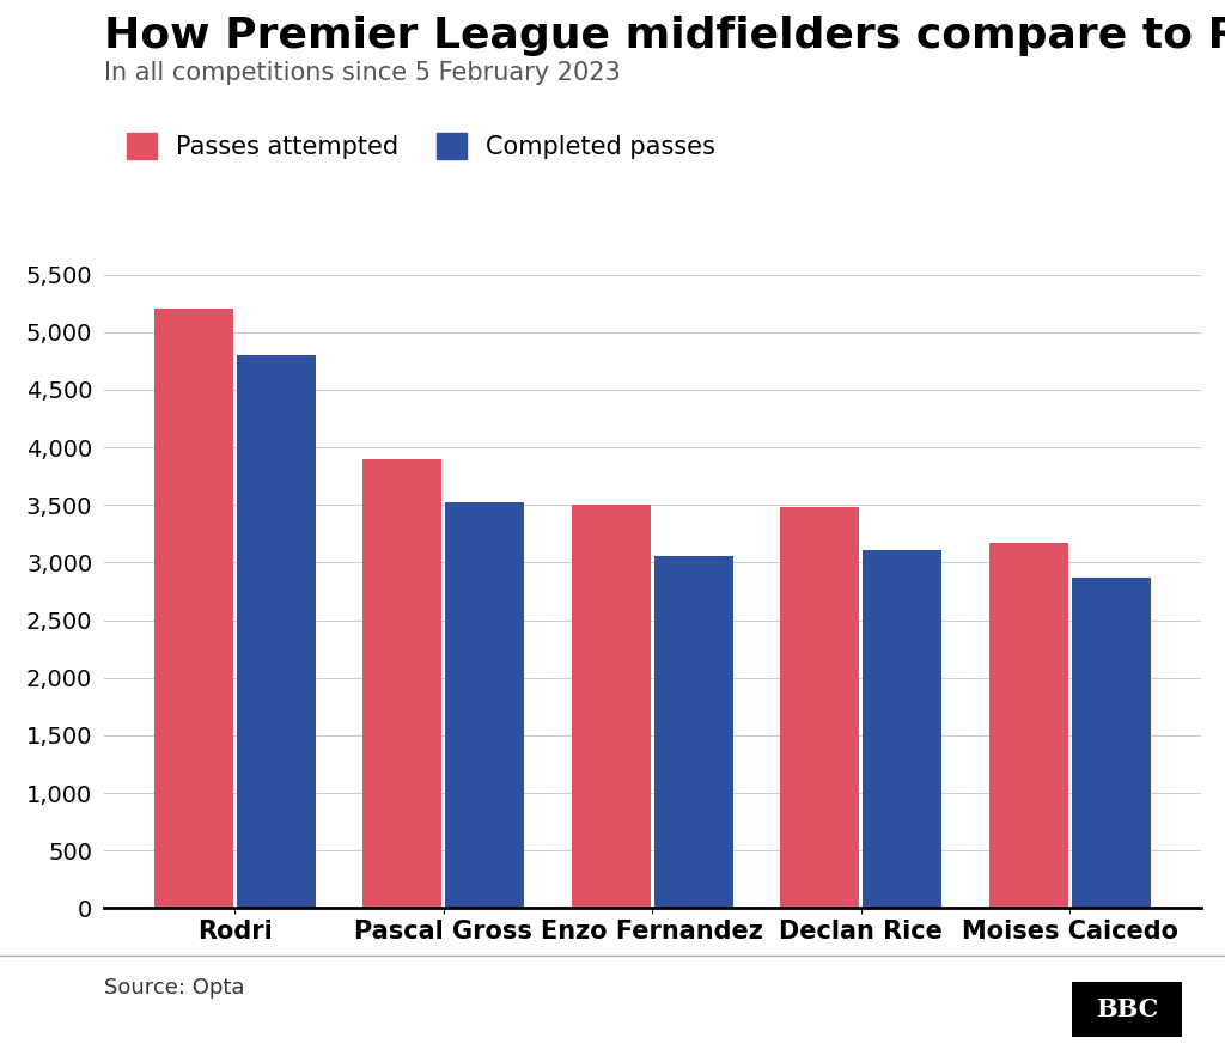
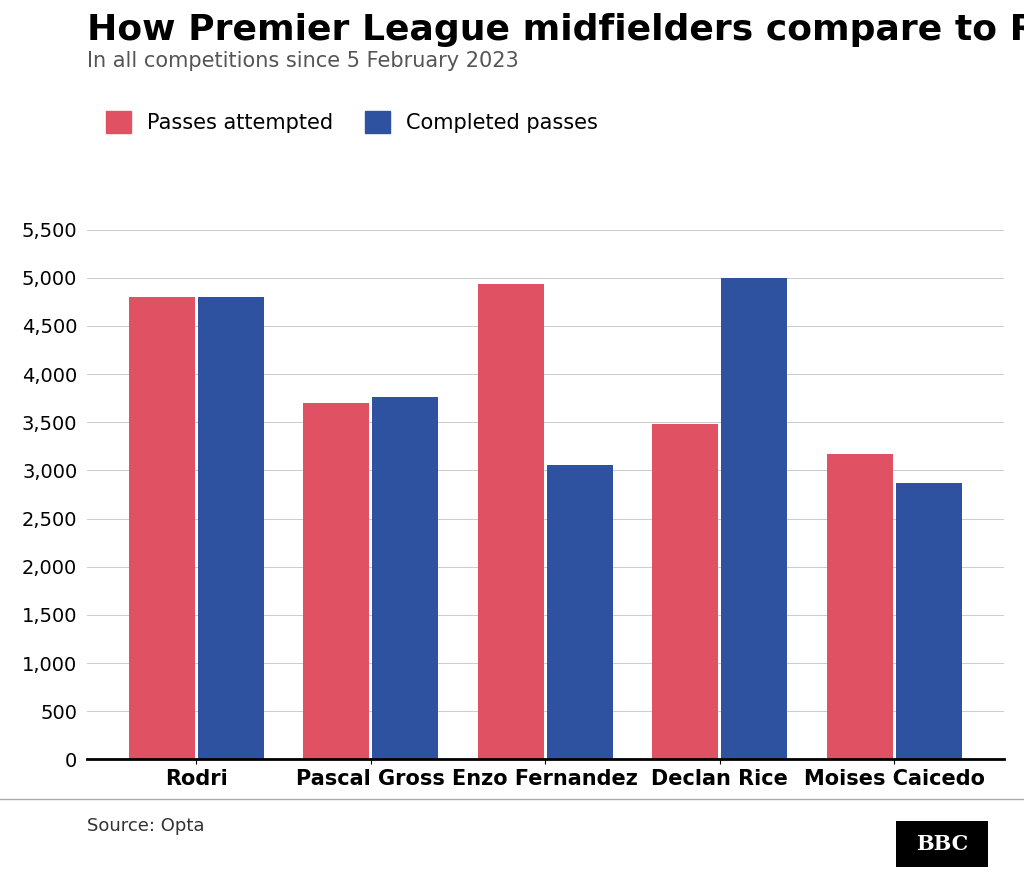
Passes attempted/Rodri: 5,200 -> 4,800
Passes attempted/Pascal Gross: 3,900 -> 3,700
Completed passes/Pascal Gross: 3,520 -> 3,760
Passes attempted/Enzo Fernandez: 3,500 -> 4,940
Completed passes/Declan Rice: 3,110 -> 5,000
